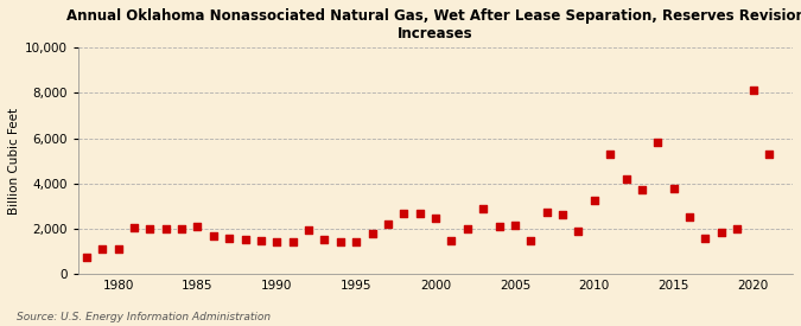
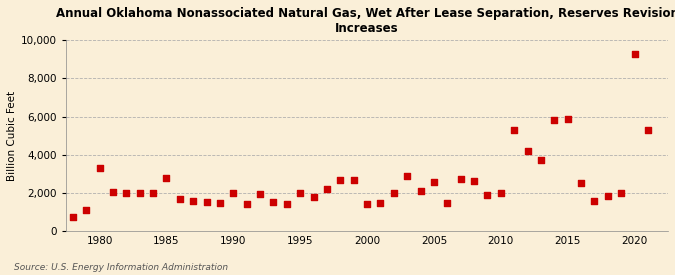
1980: 1,100 -> 3,300
1985: 2,100 -> 2,800
1990: 1,400 -> 2,000
1995: 1,400 -> 2,000
2000: 2,400 -> 1,400
2005: 2,200 -> 2,600
2010: 3,200 -> 2,000
2015: 3,800 -> 5,900
2020: 8,200 -> 9,300
